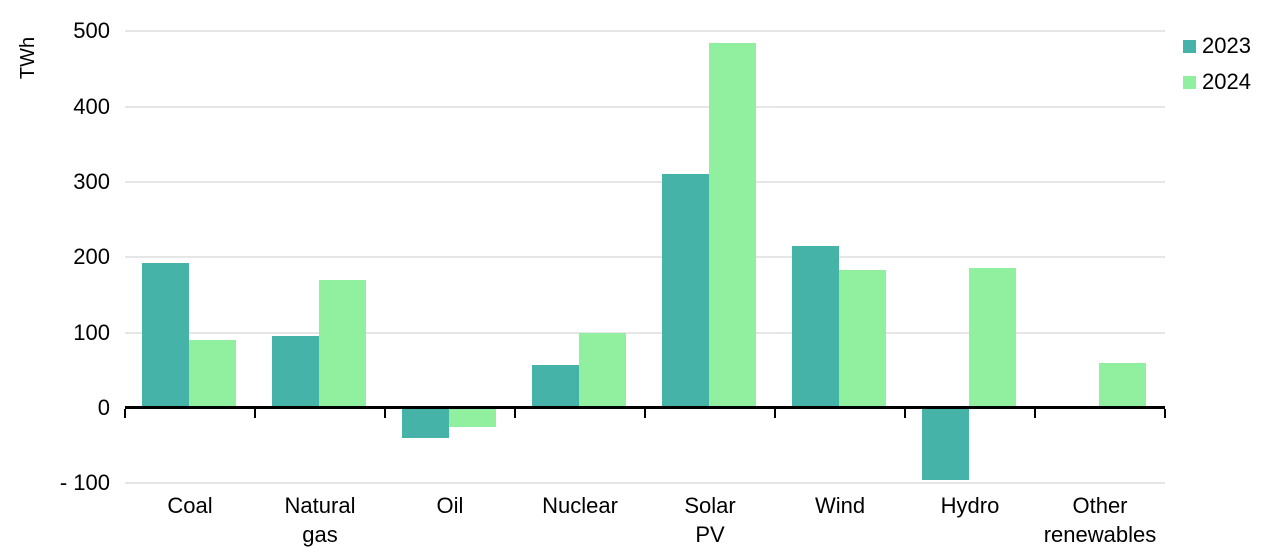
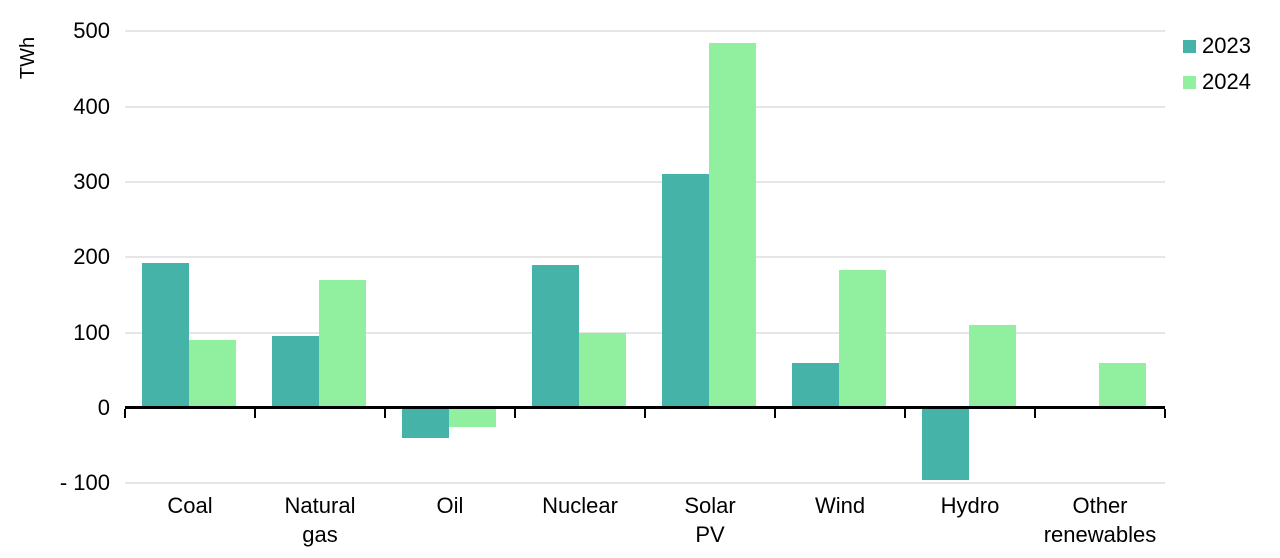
2023/Nuclear: 60 -> 190
2023/Wind: 220 -> 60
2024/Hydro: 190 -> 110
